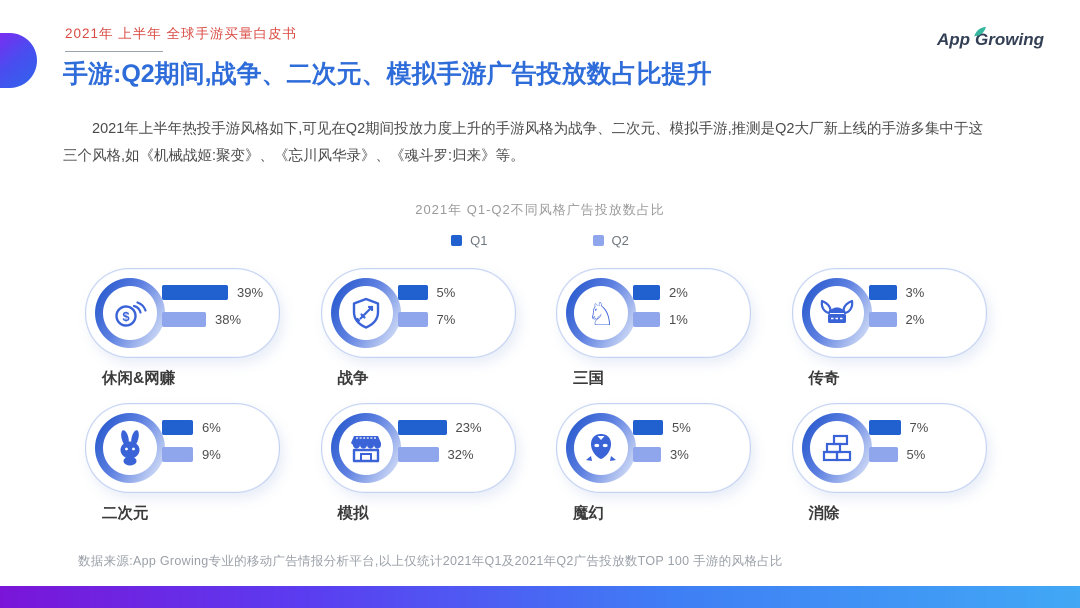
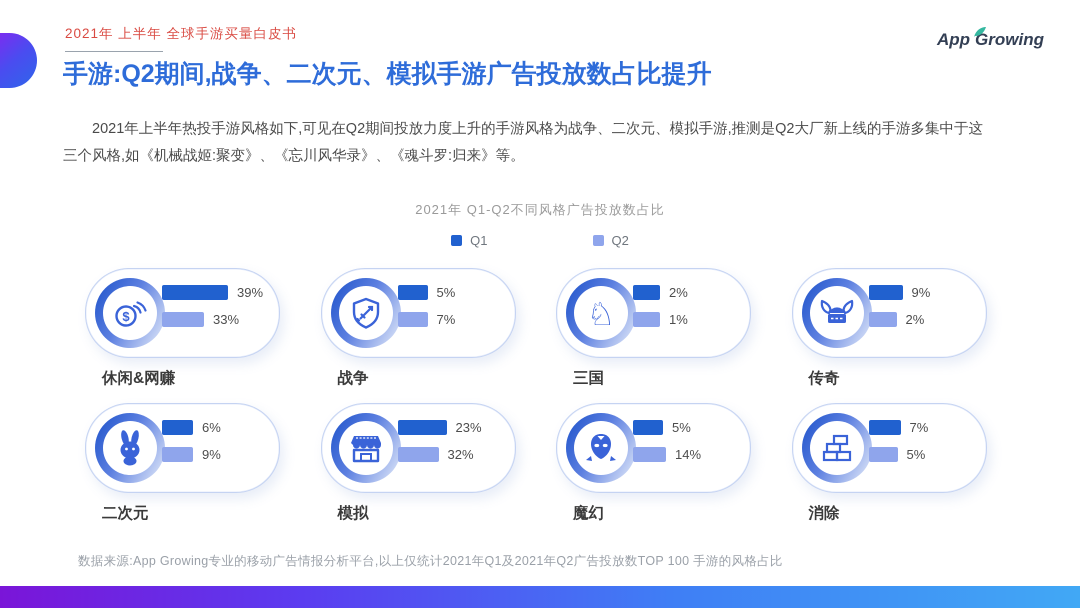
Q2/休闲&网赚: 38% -> 33%
Q1/传奇: 3% -> 9%
Q2/魔幻: 3% -> 14%
